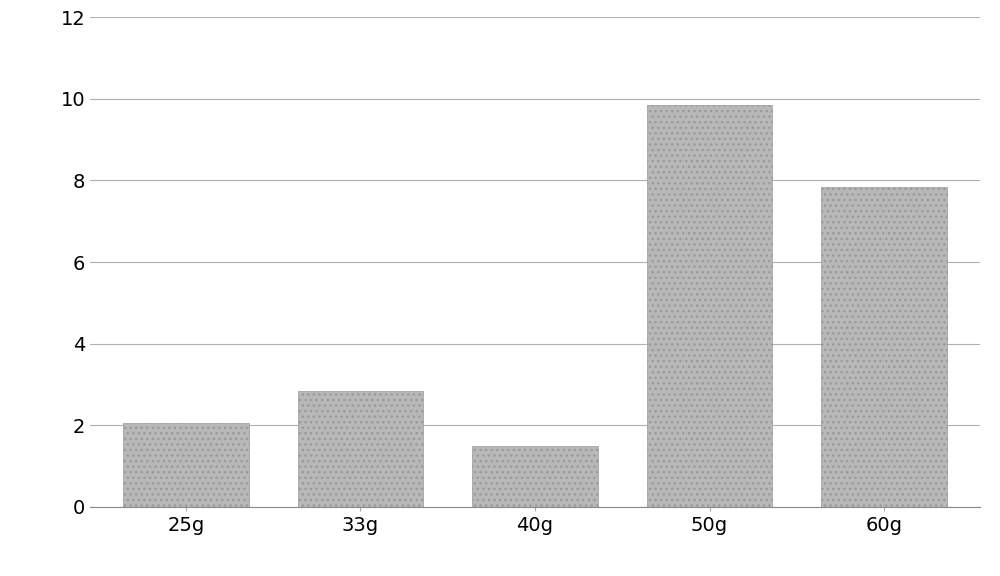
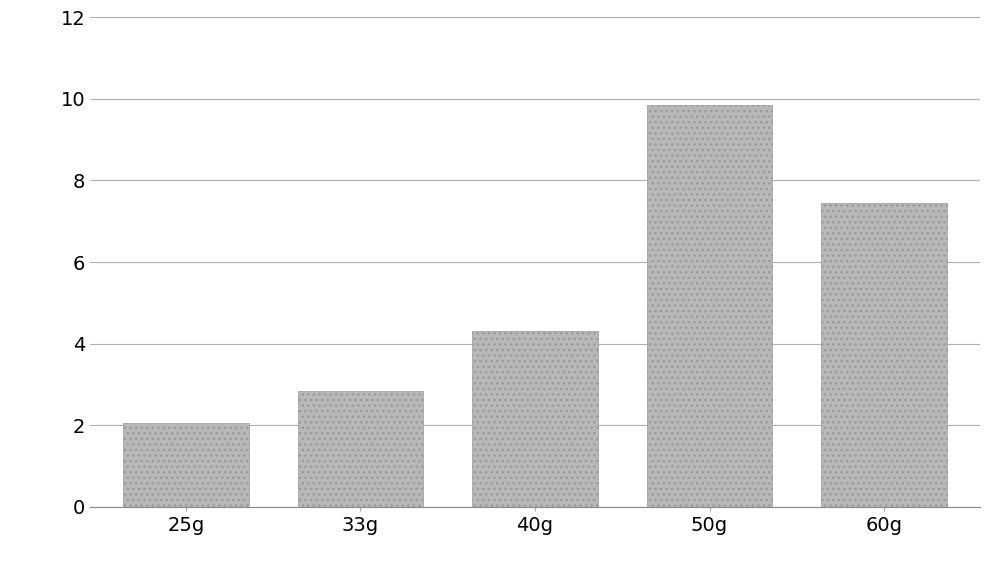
40g: 1.50 -> 4.30
60g: 7.85 -> 7.45
